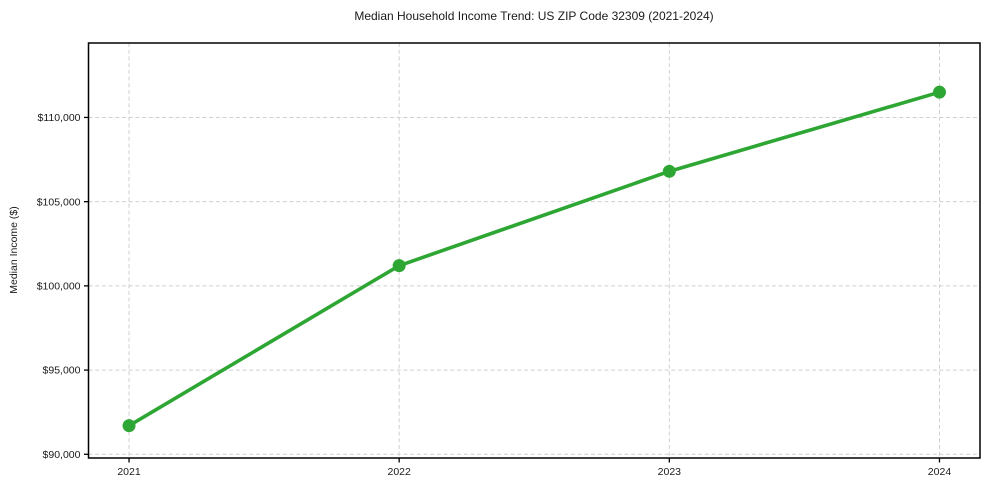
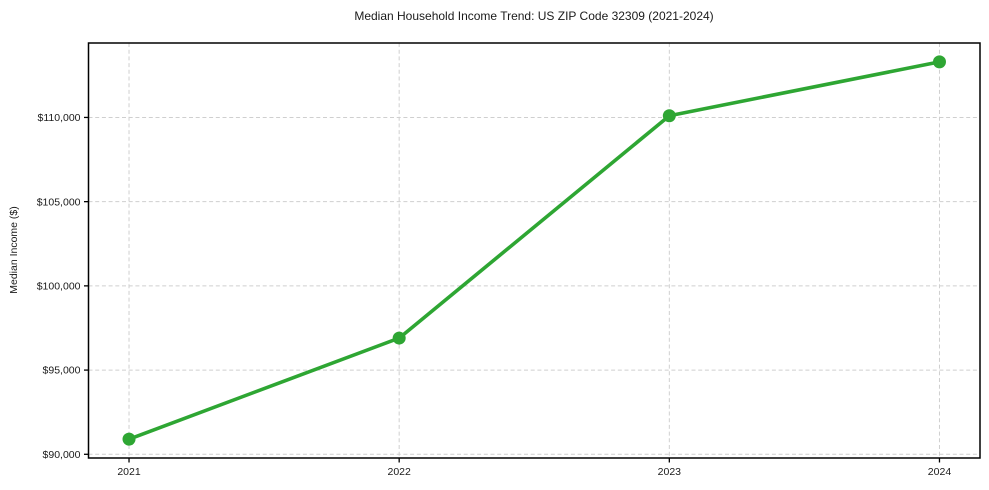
2021: $91700 -> $90900
2022: $101200 -> $96900
2023: $106800 -> $110100
2024: $111500 -> $113300
